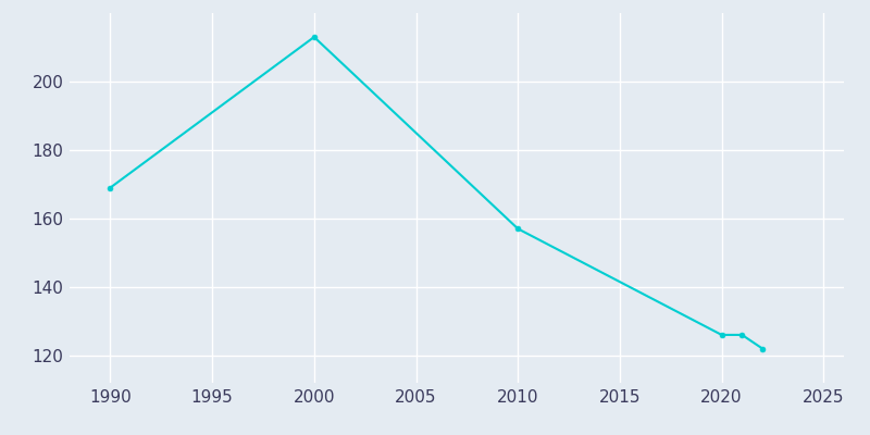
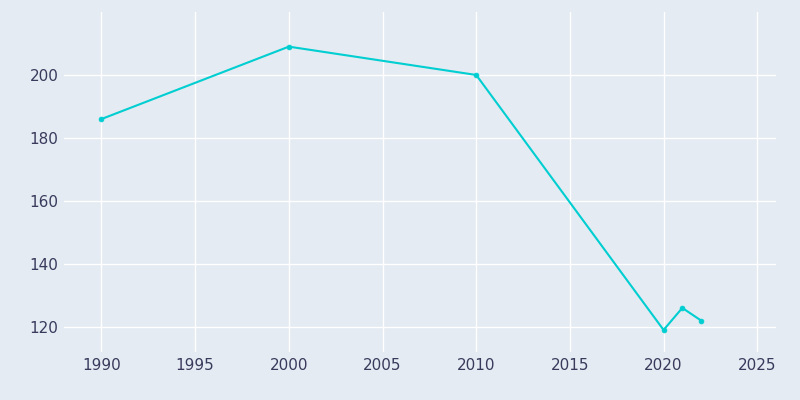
1990: 169 -> 186
2000: 213 -> 209
2010: 157 -> 200
2020: 126 -> 119
